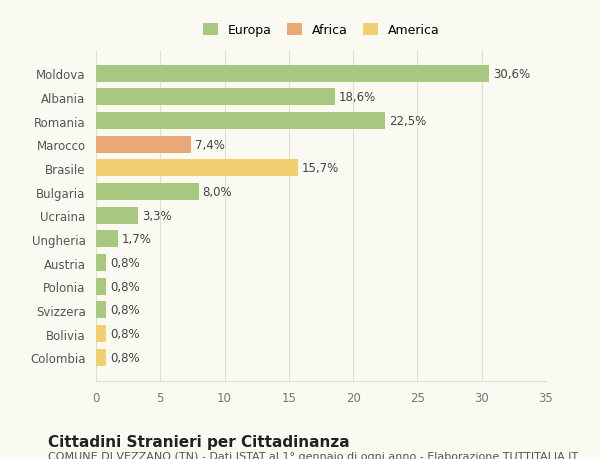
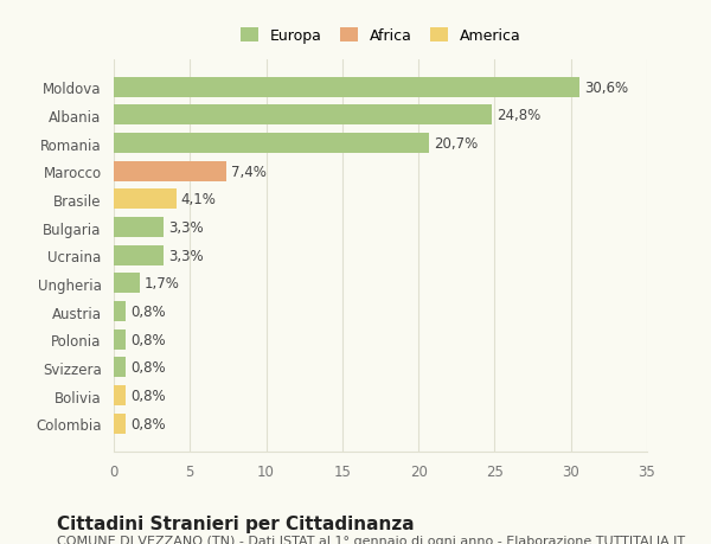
Albania: 18,6% -> 24,8%
Romania: 22,5% -> 20,7%
Brasile: 15,7% -> 4,1%
Bulgaria: 8,0% -> 3,3%
